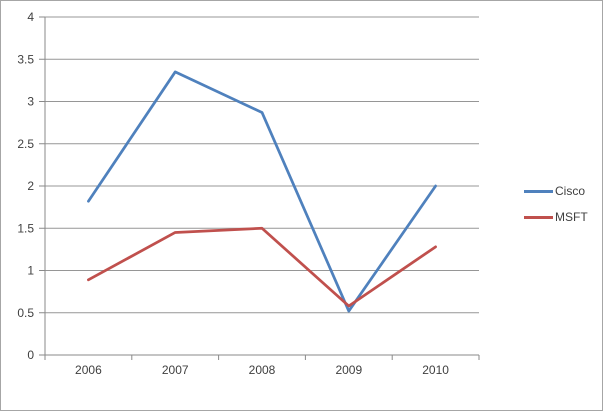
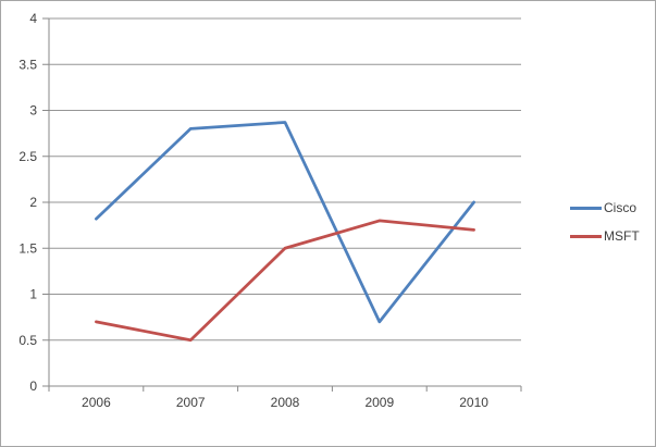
MSFT/2006: 0.9 -> 0.7
Cisco/2007: 3.4 -> 2.8
MSFT/2007: 1.4 -> 0.5
Cisco/2009: 0.5 -> 0.7
MSFT/2009: 0.6 -> 1.8
MSFT/2010: 1.3 -> 1.7
